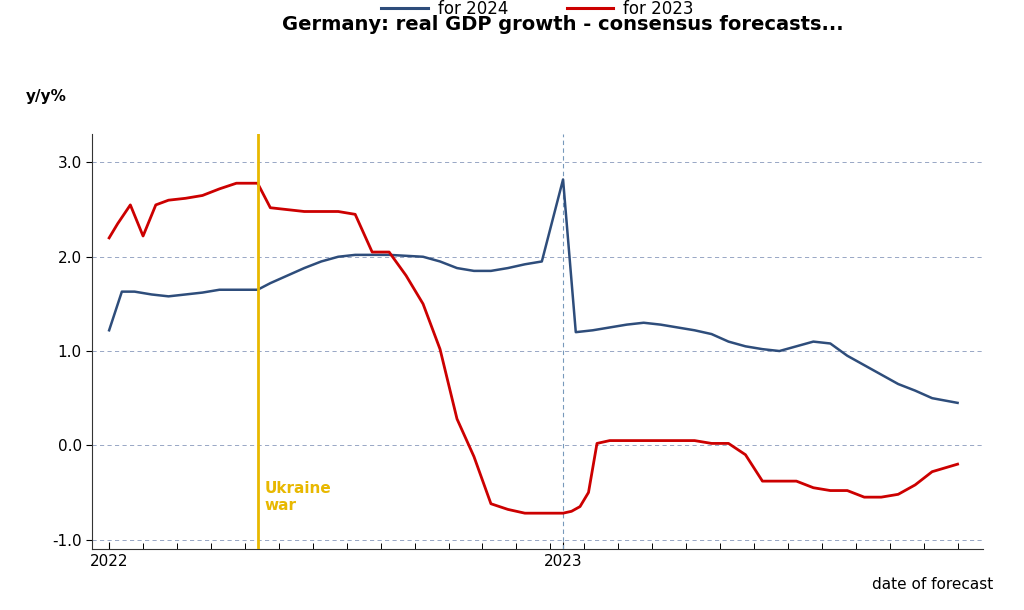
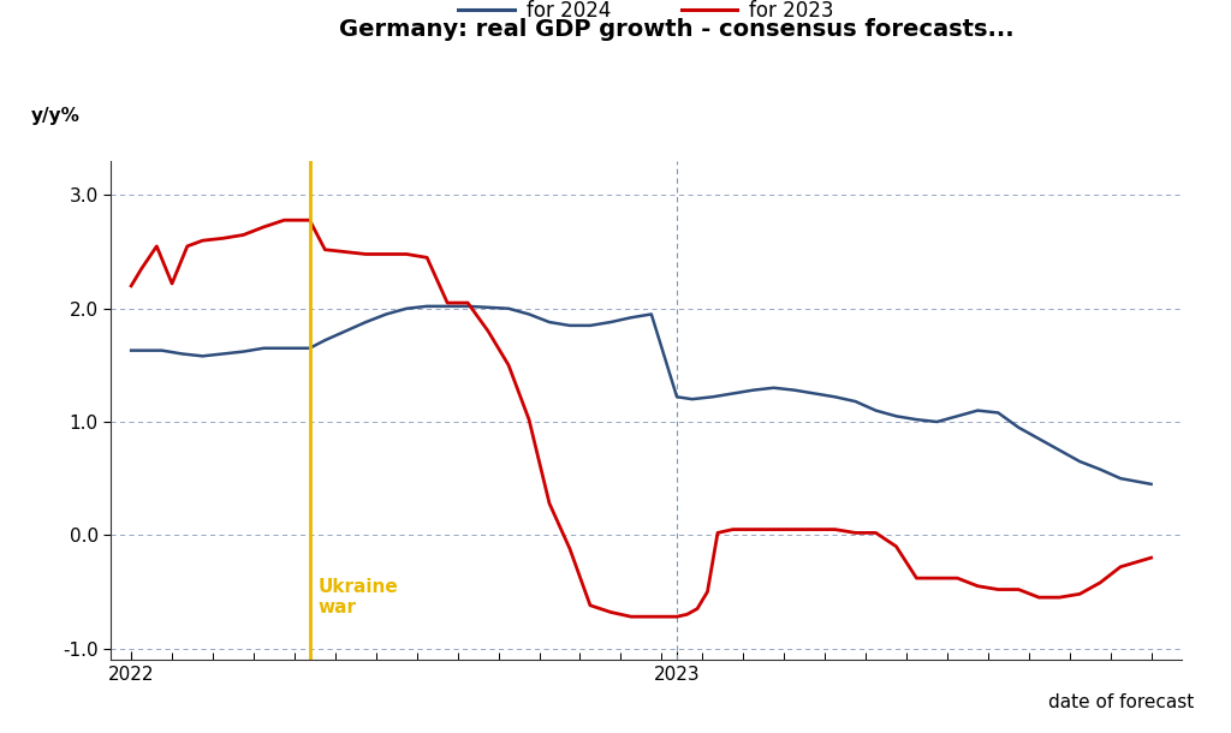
for 2024/2022: 1.22 -> 1.63
for 2024/2023: 2.82 -> 1.22
